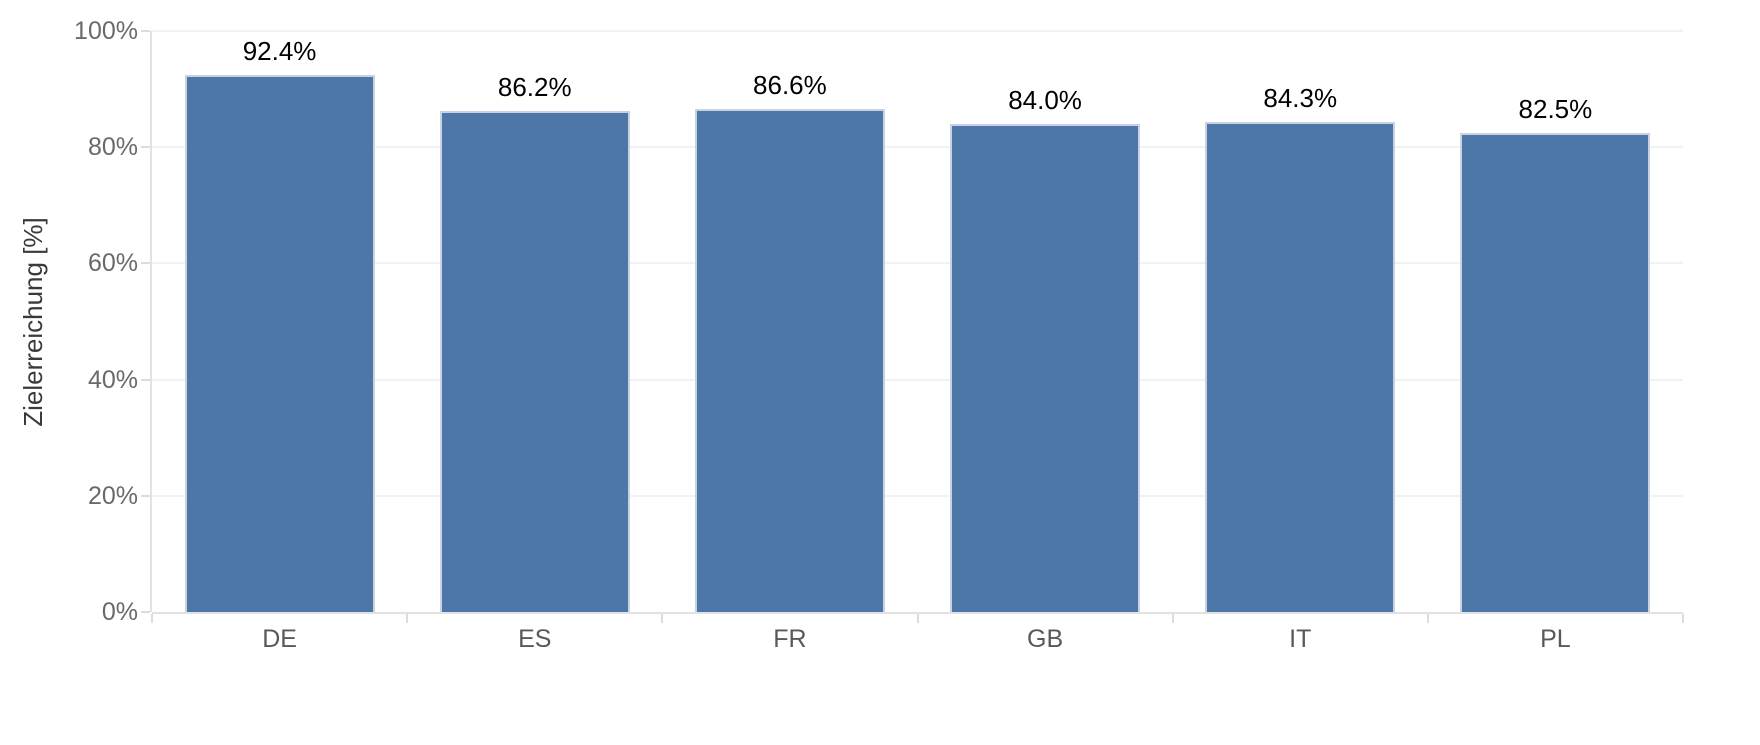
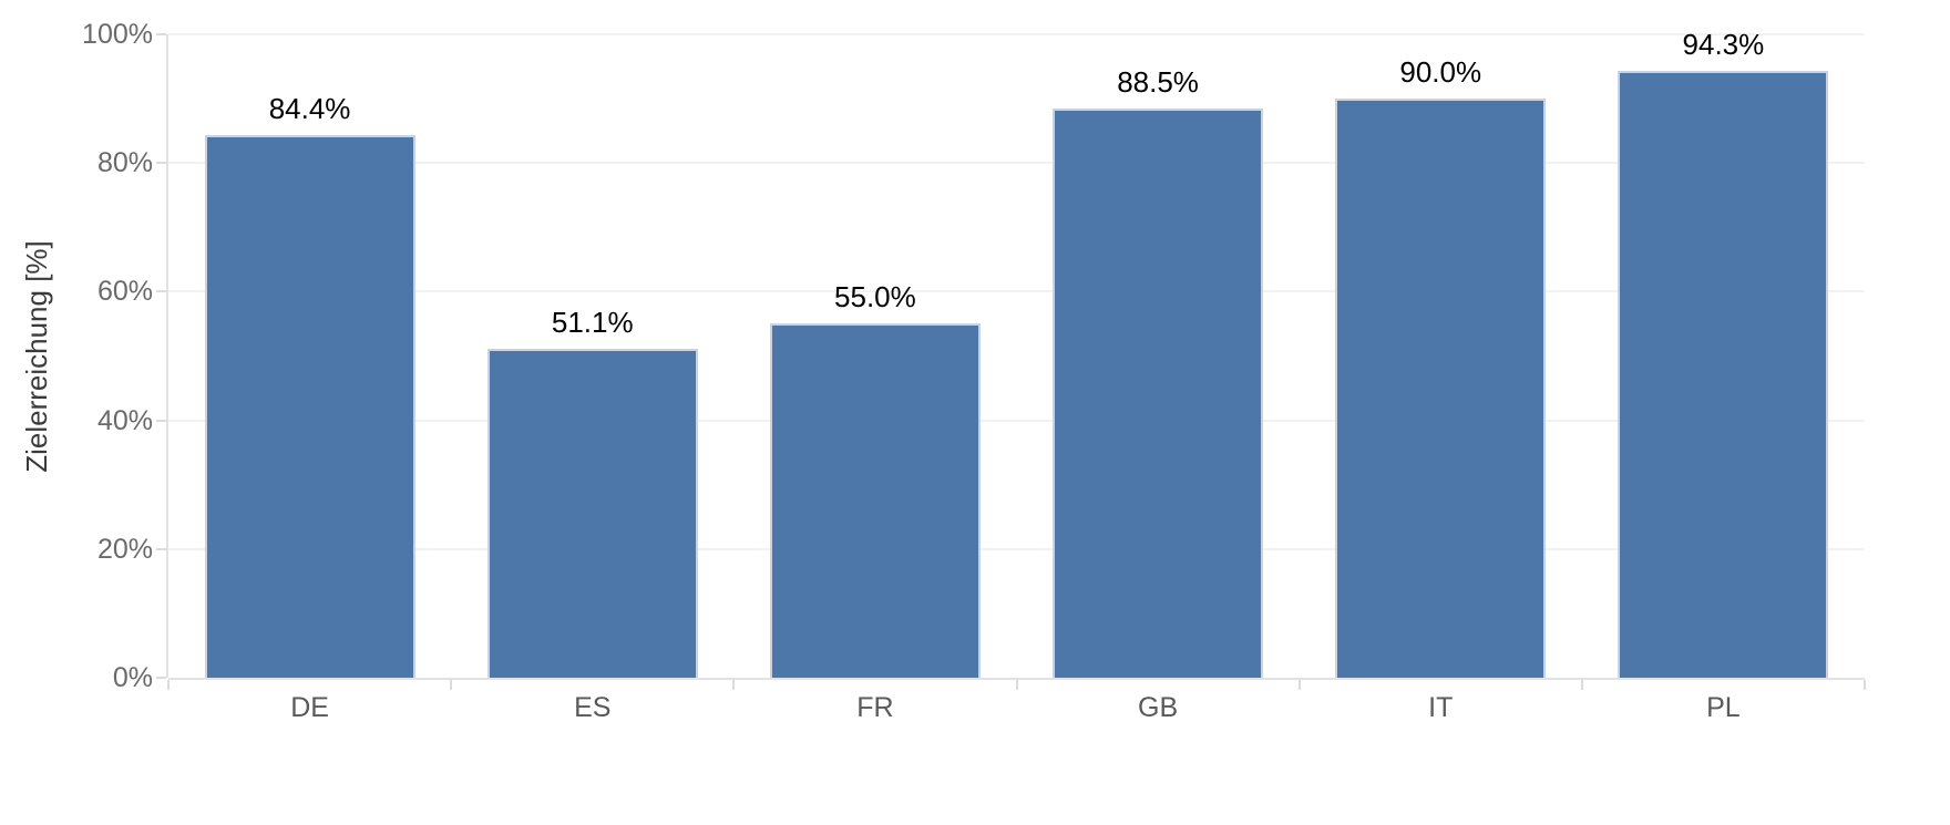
DE: 92.4% -> 84.4%
ES: 86.2% -> 51.1%
FR: 86.6% -> 55.0%
GB: 84.0% -> 88.5%
IT: 84.3% -> 90.0%
PL: 82.5% -> 94.3%
